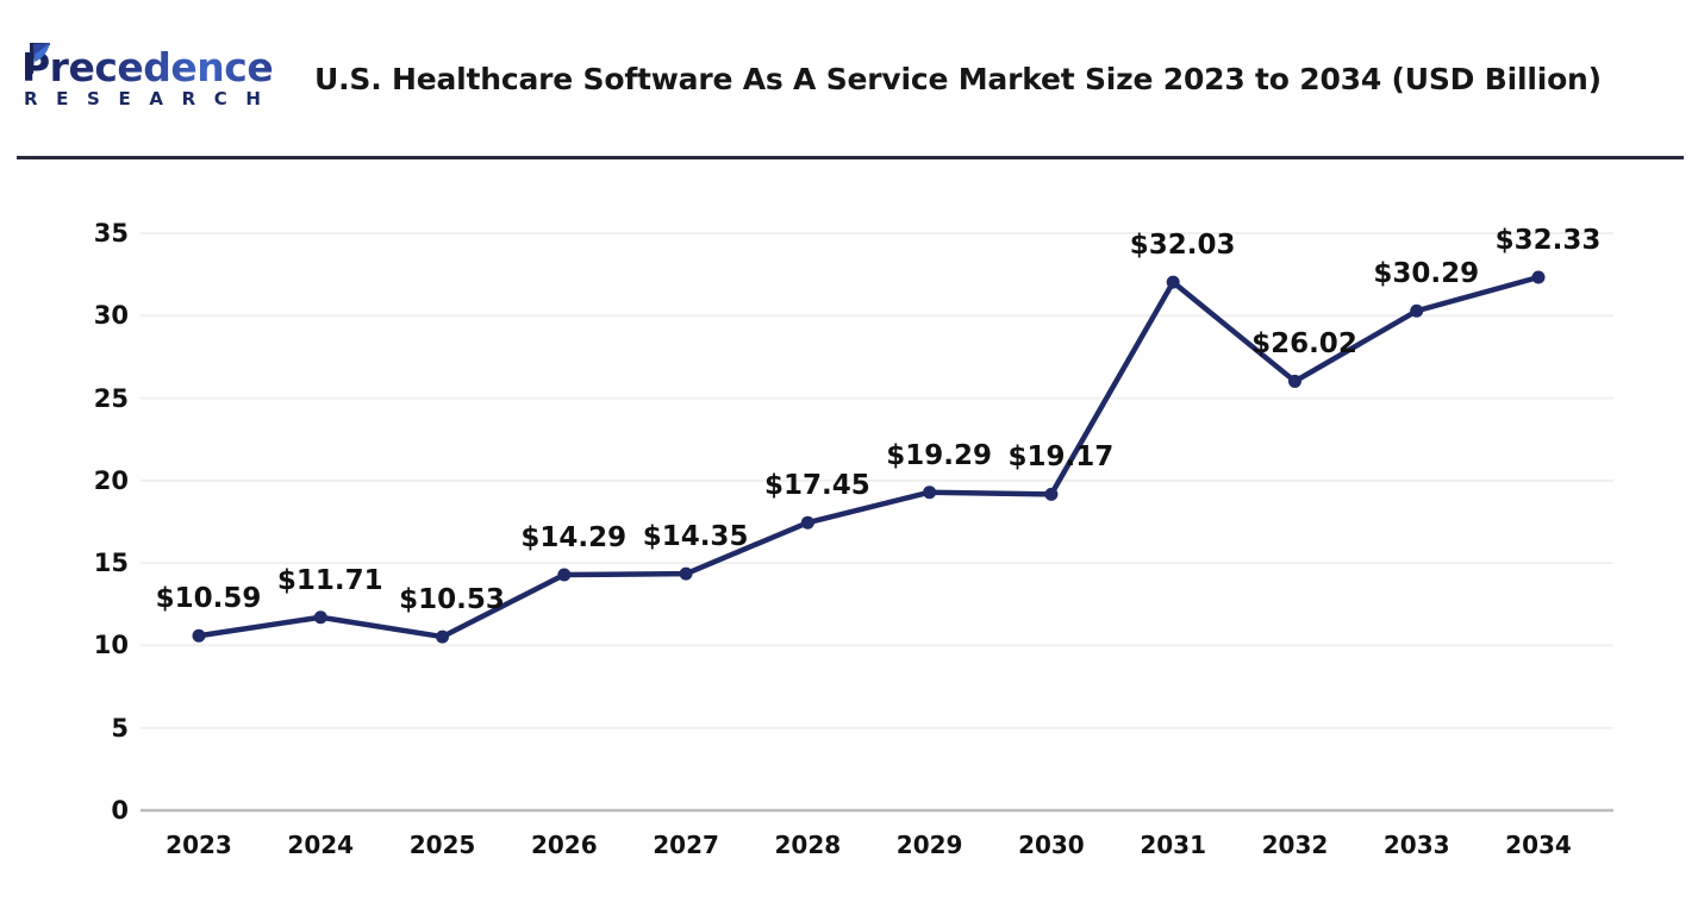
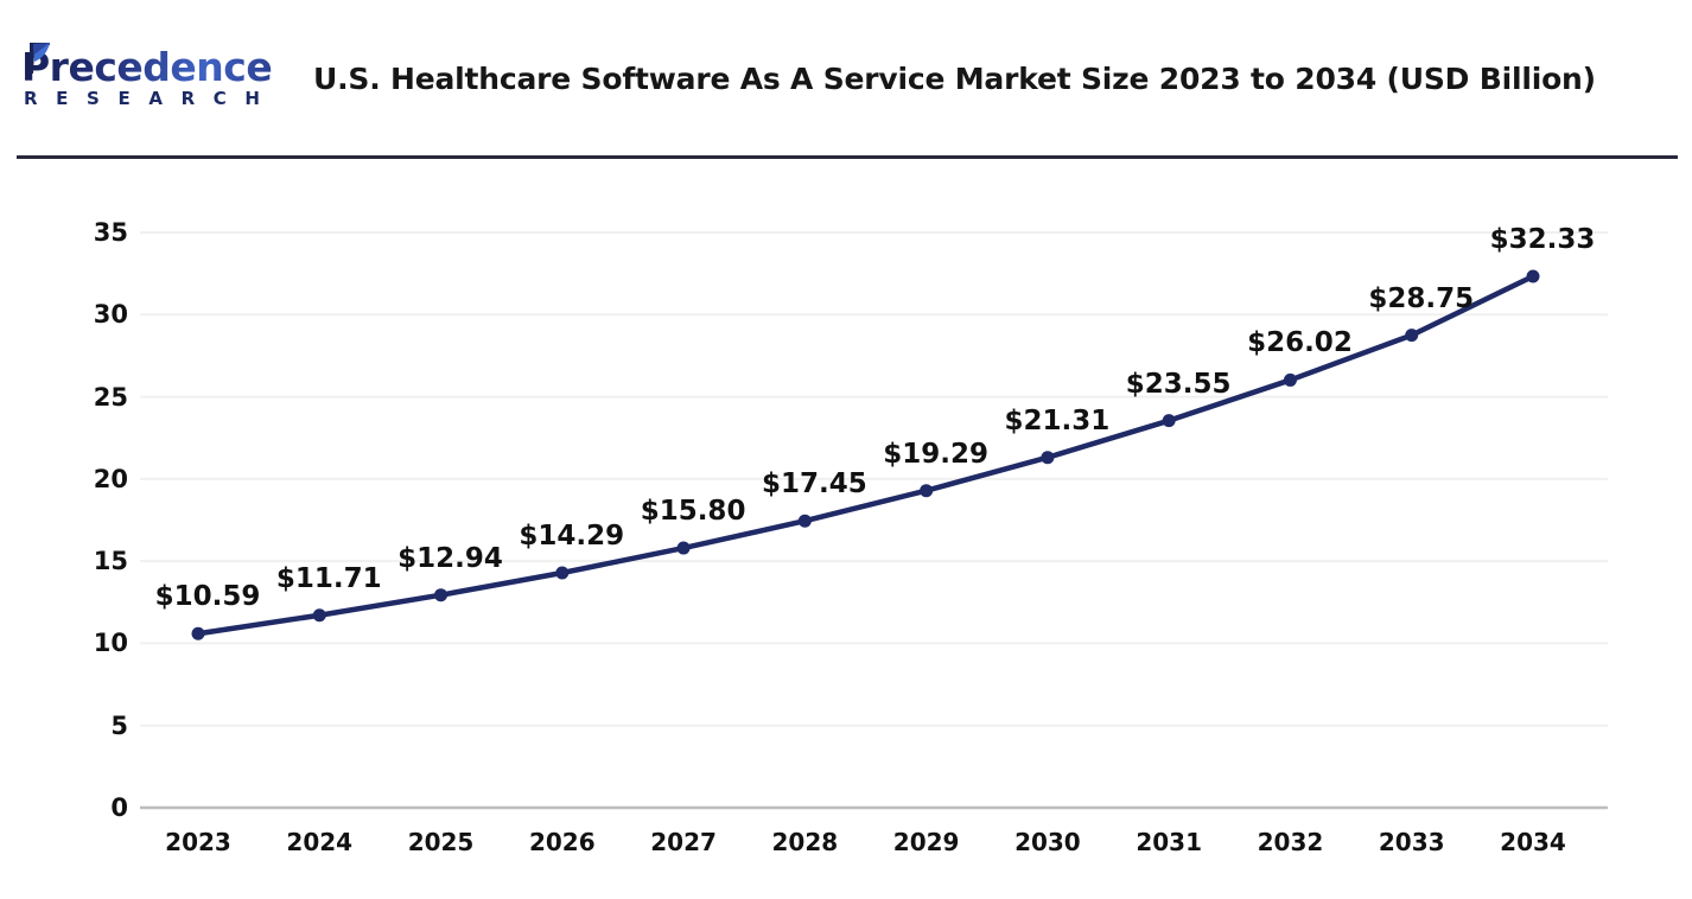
2025: $10.53 -> $12.94
2027: $14.35 -> $15.80
2030: $19.17 -> $21.31
2031: $32.03 -> $23.55
2033: $30.29 -> $28.75
